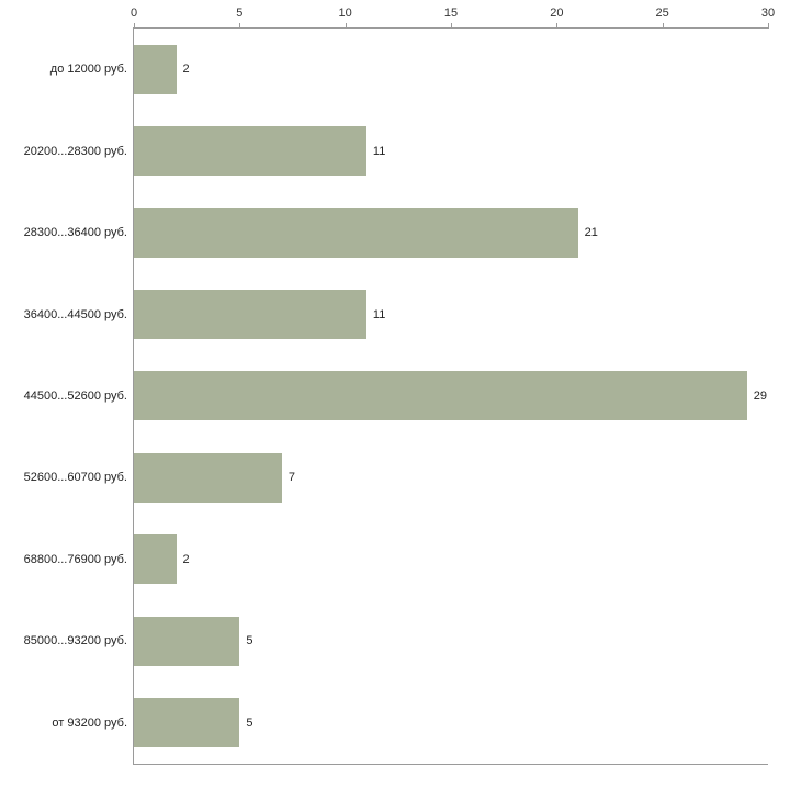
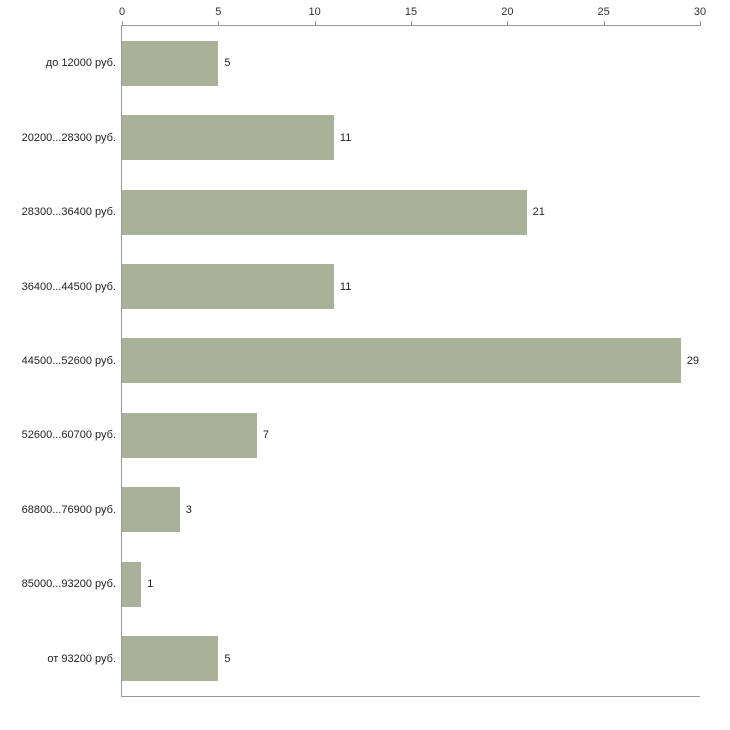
до 12000 руб.: 2 -> 5
68800...76900 руб.: 2 -> 3
85000...93200 руб.: 5 -> 1
